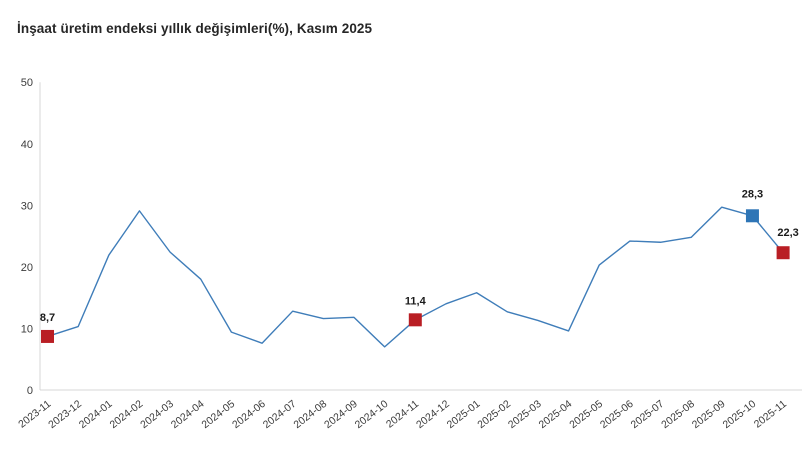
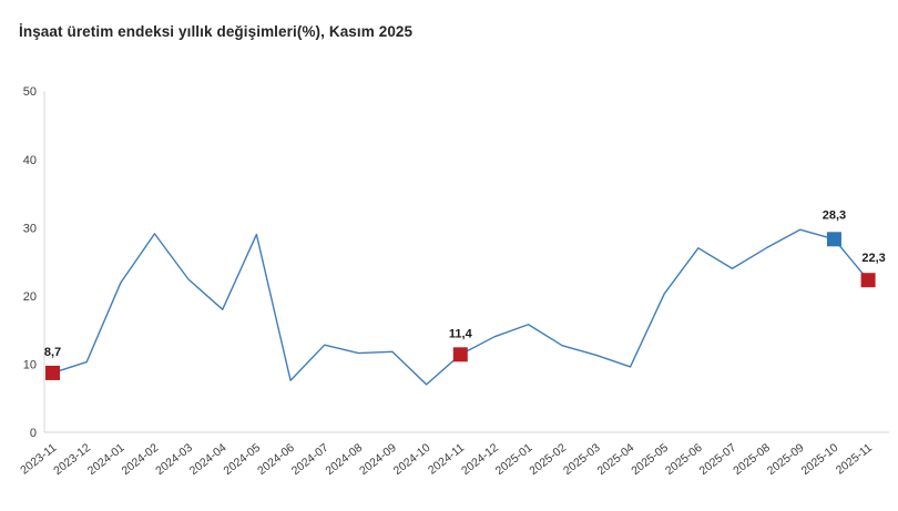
2024-05: 9 -> 29
2025-06: 24 -> 27
2025-08: 25 -> 27
